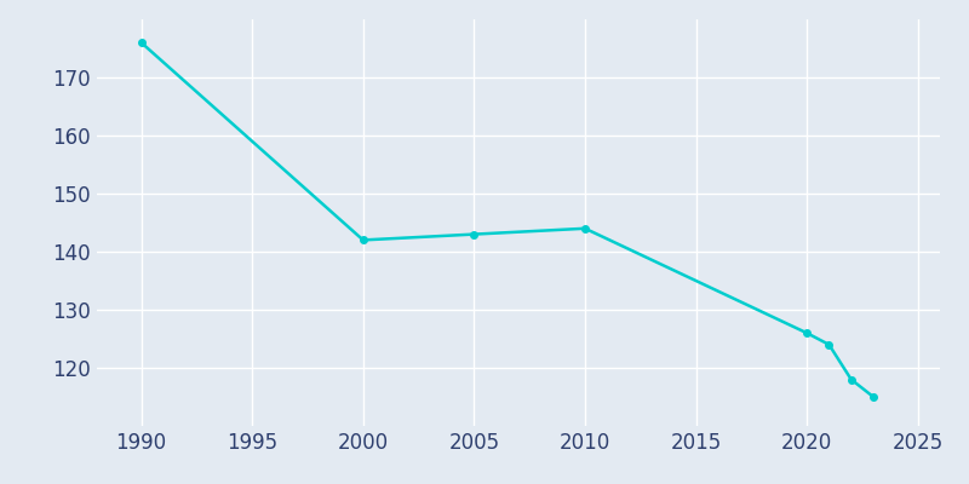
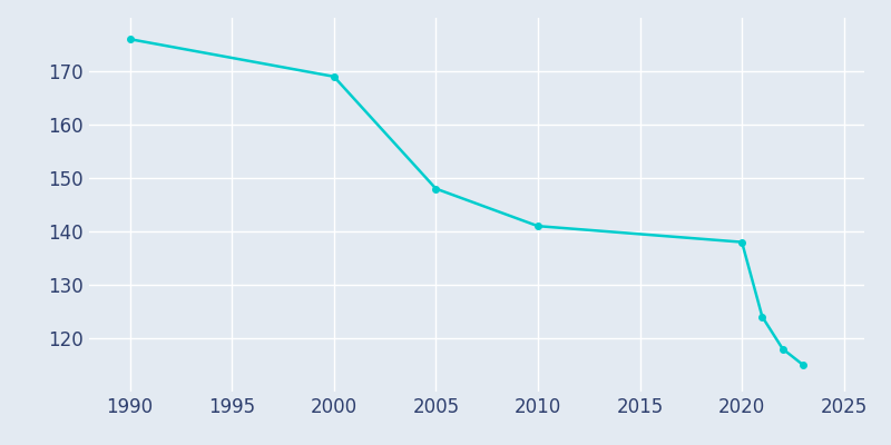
2000: 142 -> 169
2005: 143 -> 148
2010: 144 -> 141
2020: 126 -> 138
